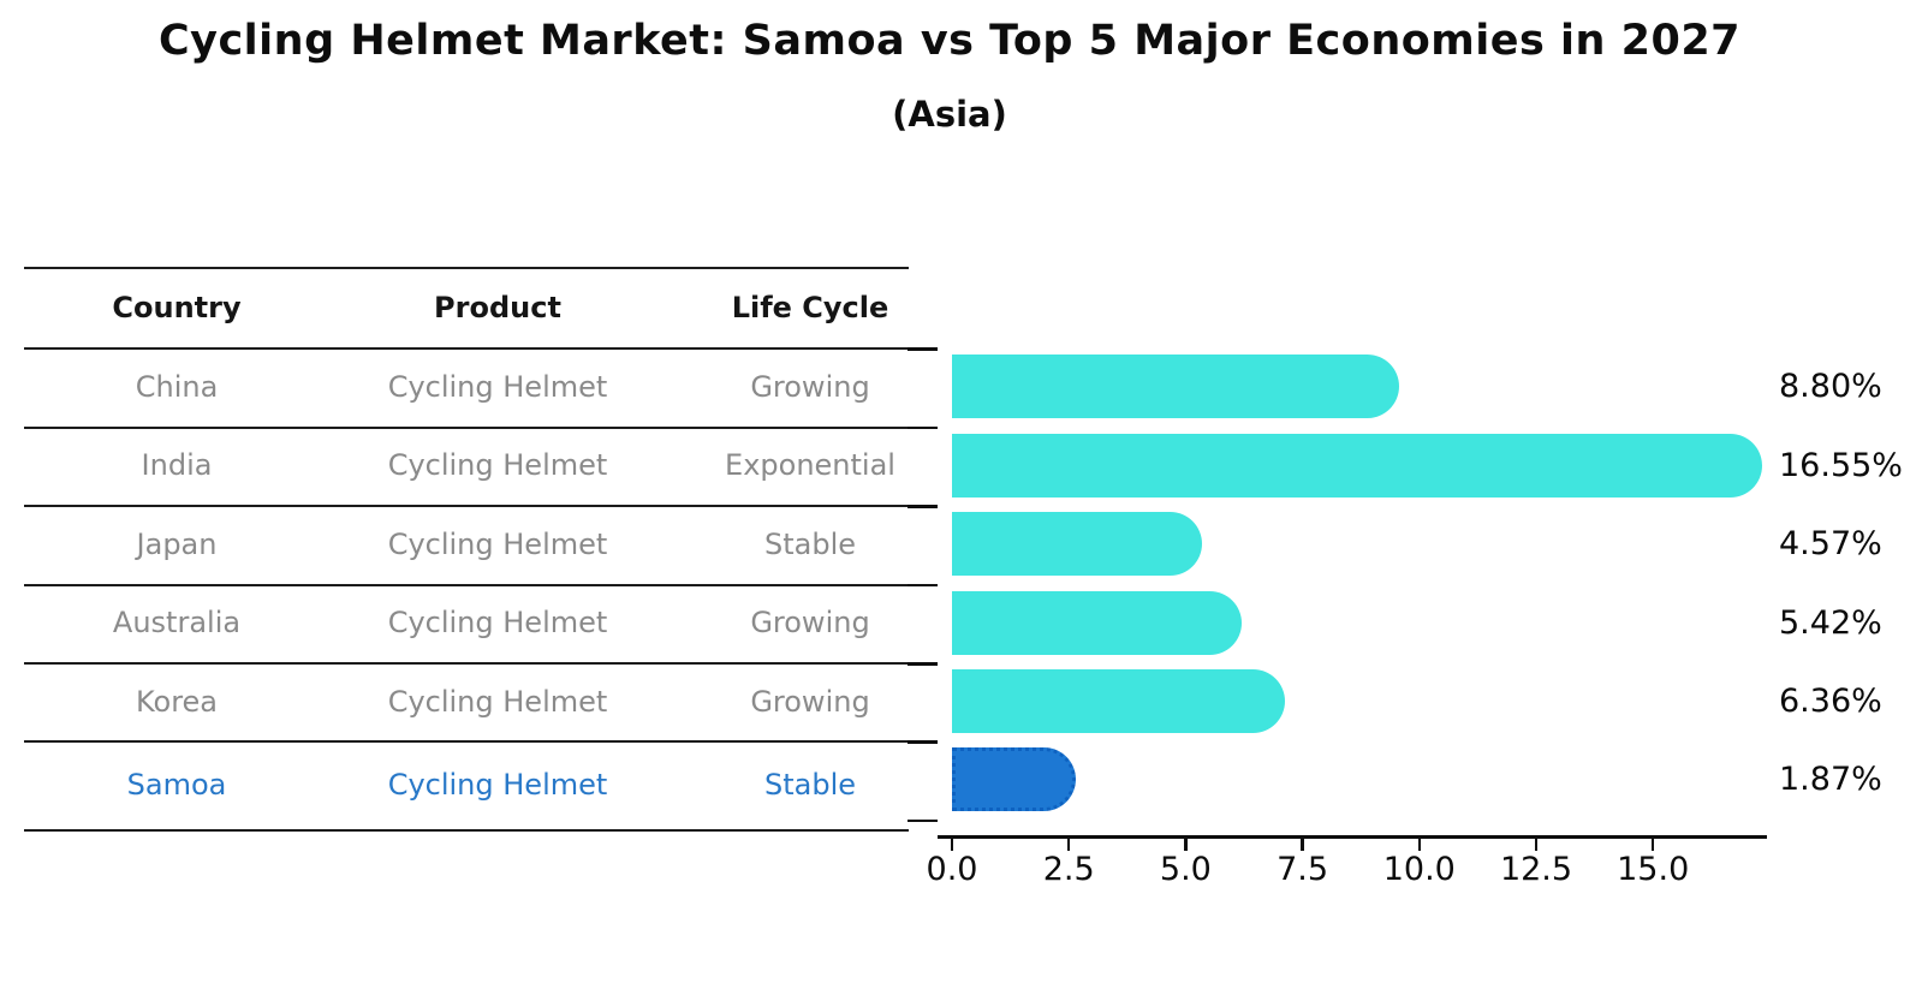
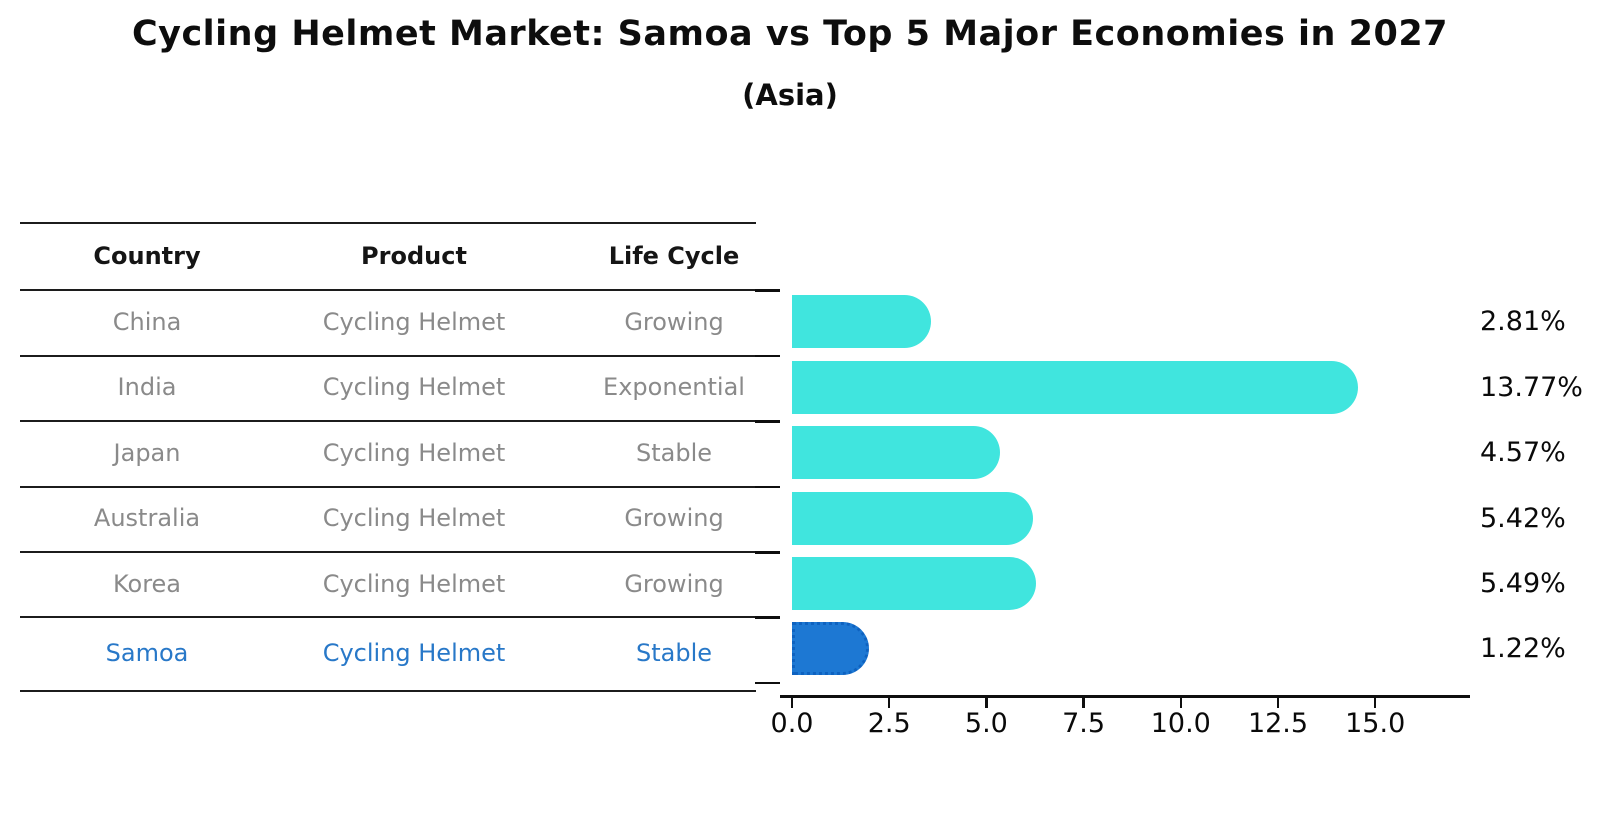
China: 8.80% -> 2.81%
India: 16.55% -> 13.77%
Korea: 6.36% -> 5.49%
Samoa: 1.87% -> 1.22%
